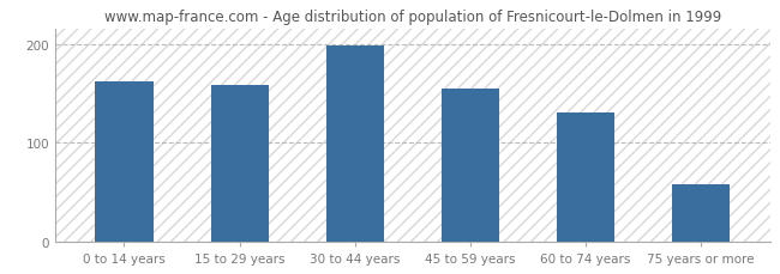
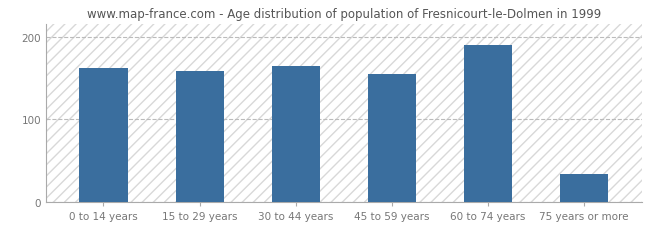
30 to 44 years: 198 -> 164
60 to 74 years: 130 -> 190
75 years or more: 58 -> 34
